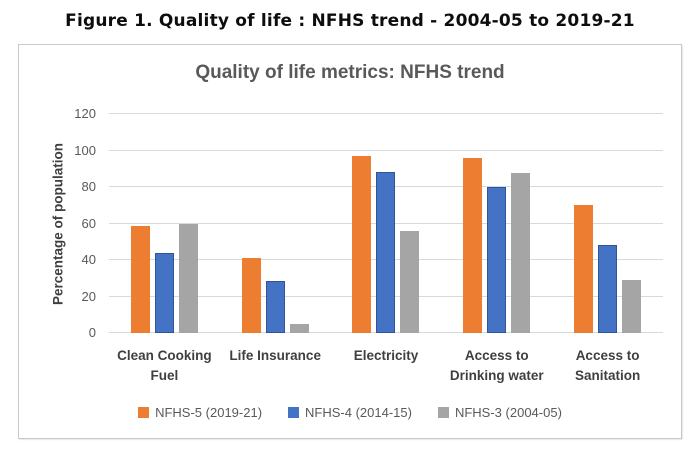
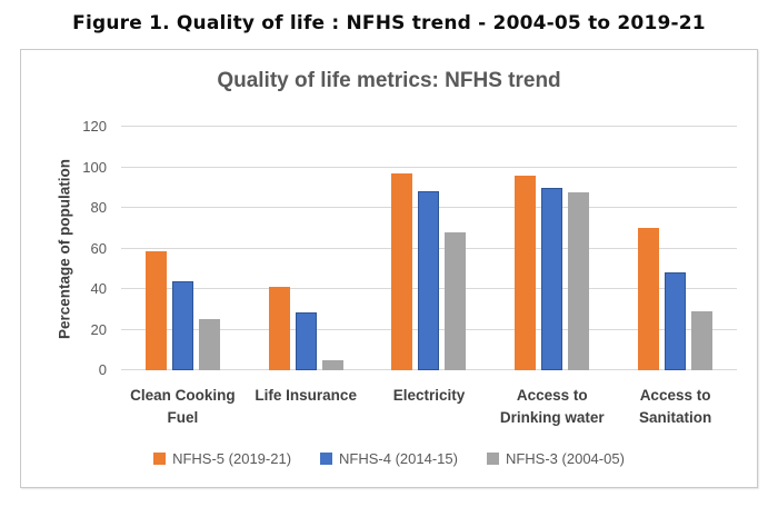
NFHS-3 (2004-05)/Clean Cooking Fuel: 60 -> 25
NFHS-3 (2004-05)/Electricity: 56 -> 68
NFHS-4 (2014-15)/Access to Drinking water: 80 -> 90
